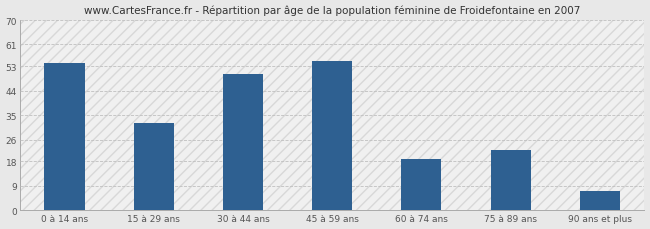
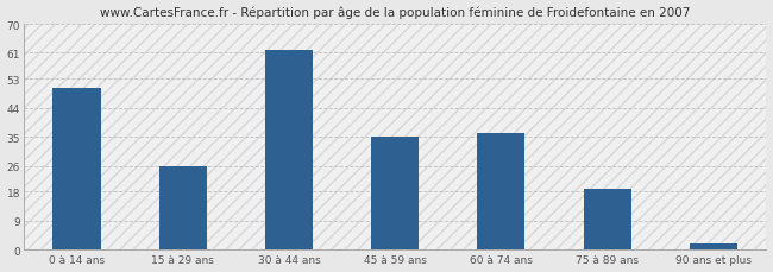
0 à 14 ans: 54 -> 50
15 à 29 ans: 32 -> 26
30 à 44 ans: 50 -> 62
45 à 59 ans: 55 -> 35
60 à 74 ans: 19 -> 36
75 à 89 ans: 22 -> 19
90 ans et plus: 7 -> 2
